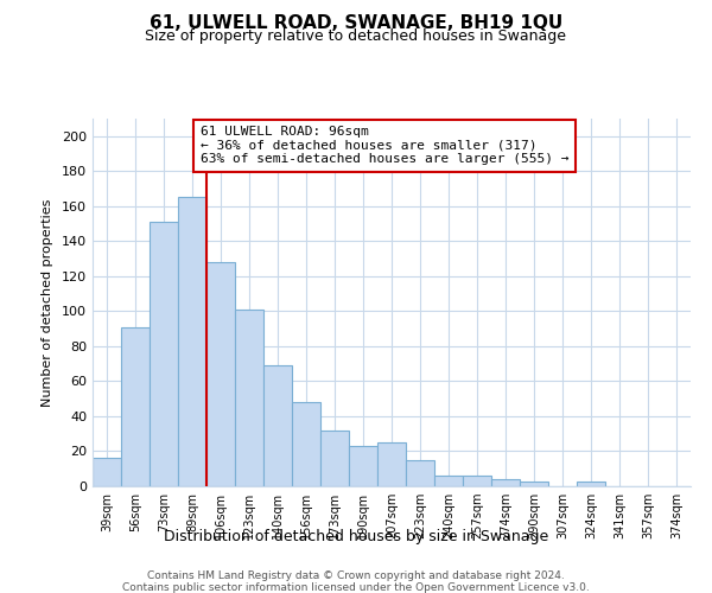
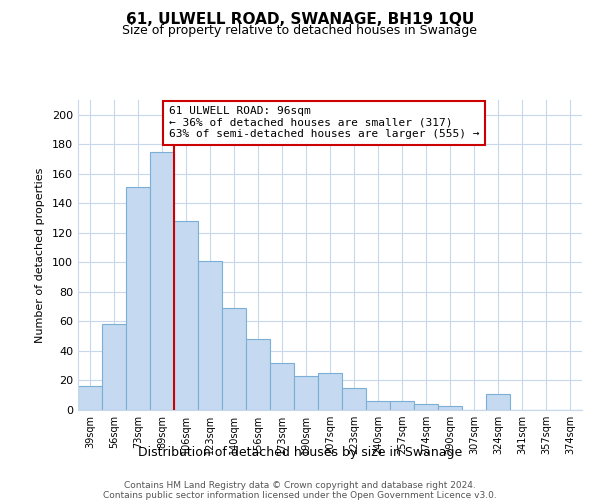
56sqm: 91 -> 58
89sqm: 165 -> 175
324sqm: 3 -> 11
